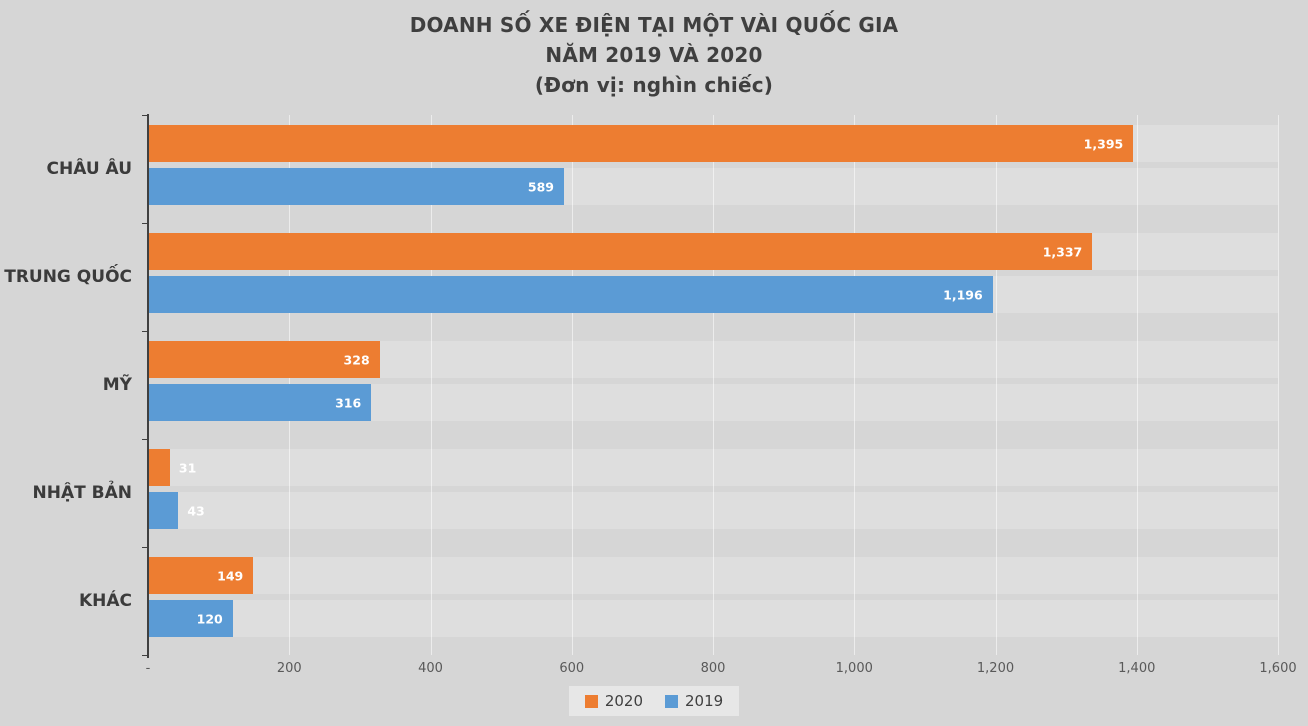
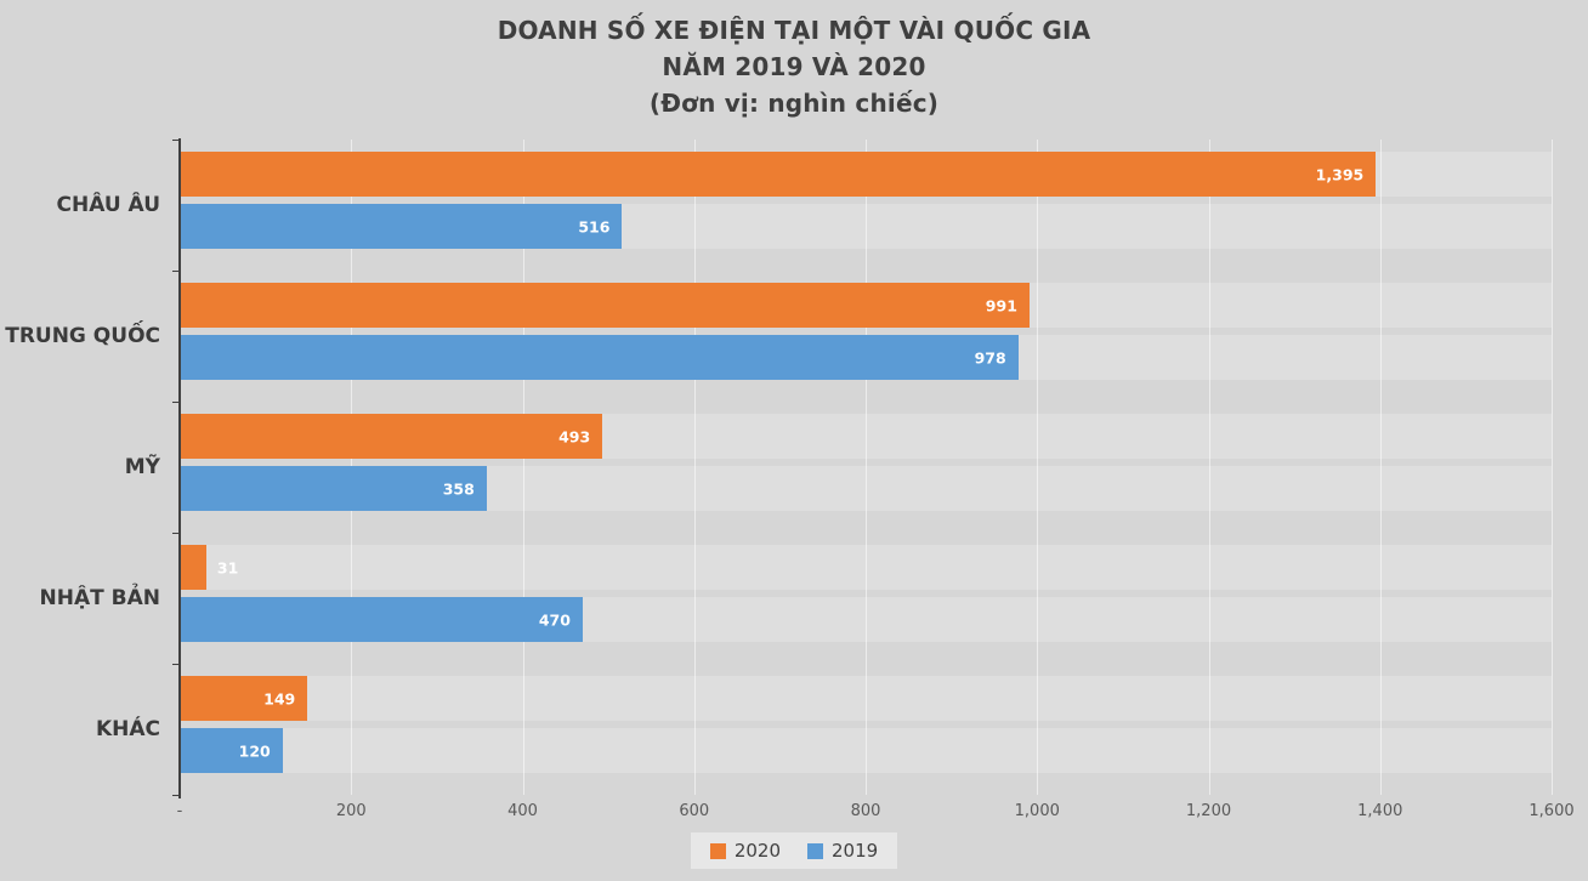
2019/CHÂU ÂU: 589 -> 516
2020/TRUNG QUỐC: 1,337 -> 991
2019/TRUNG QUỐC: 1,196 -> 978
2020/MỸ: 328 -> 493
2019/MỸ: 316 -> 358
2019/NHẬT BẢN: 43 -> 470
